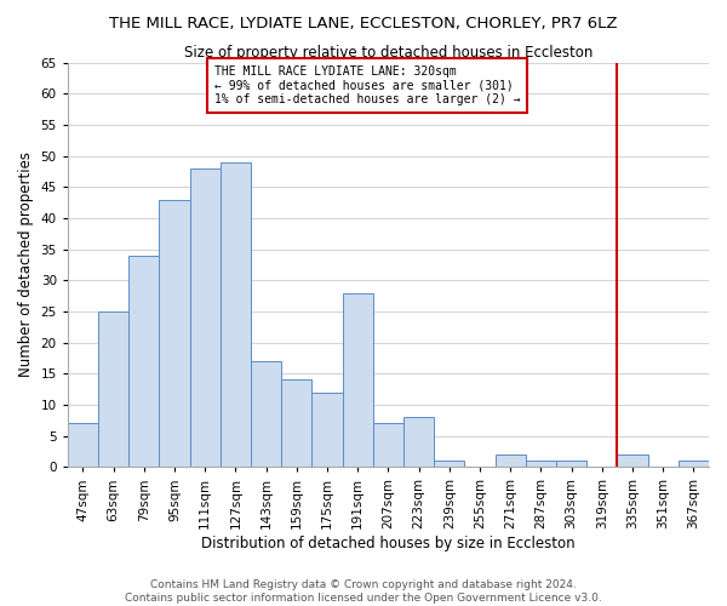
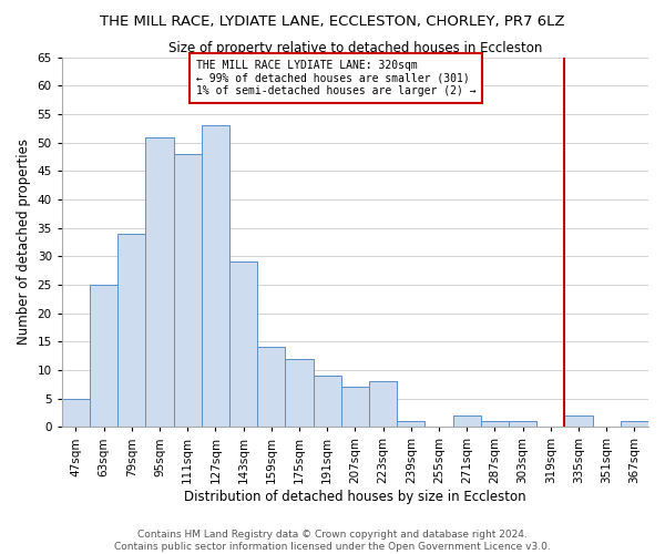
47sqm: 7 -> 5
95sqm: 43 -> 51
127sqm: 49 -> 53
143sqm: 17 -> 29
191sqm: 28 -> 9
